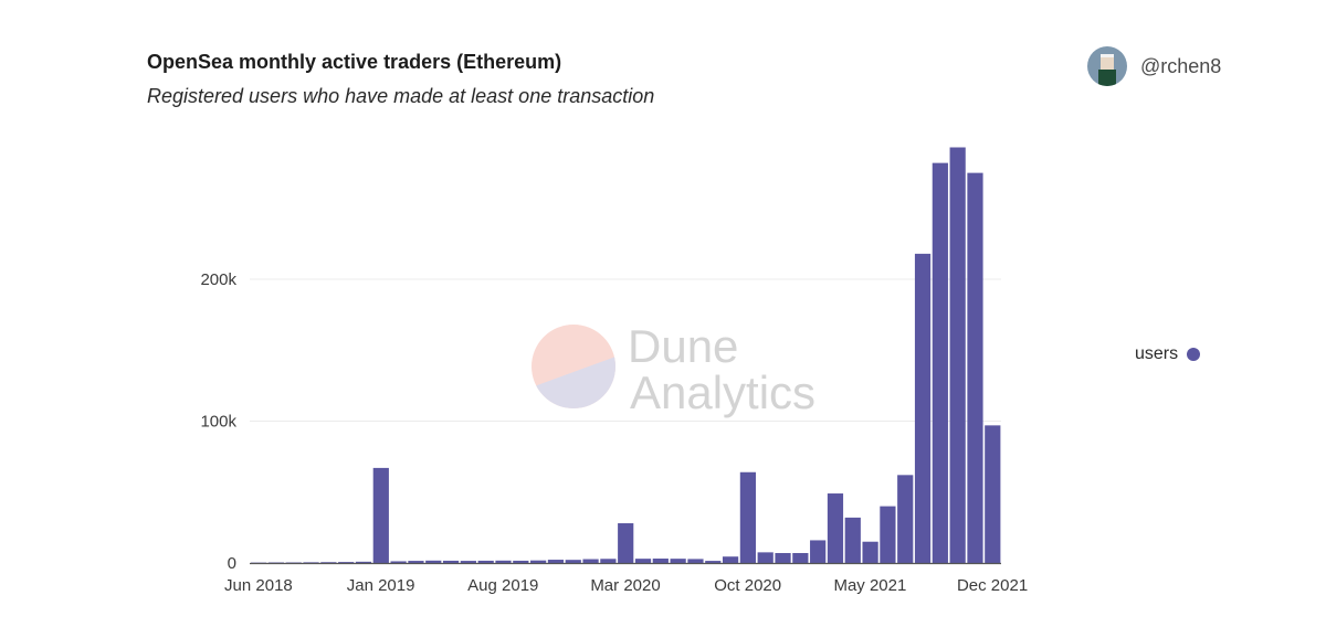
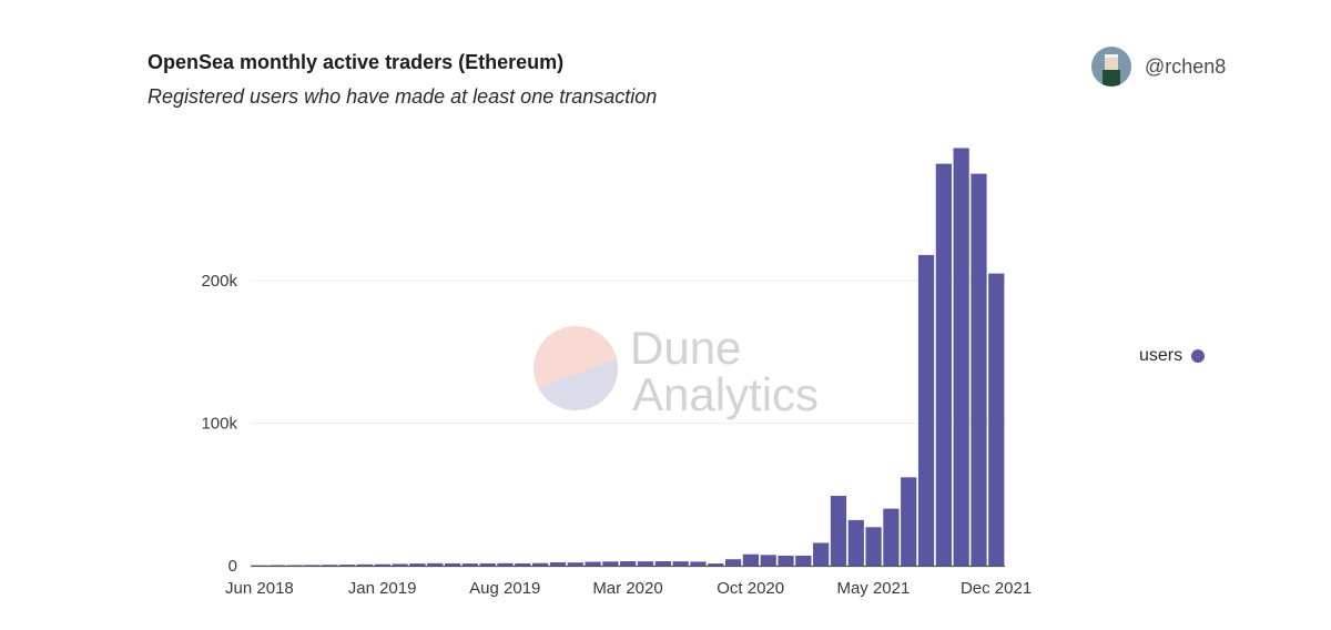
Jan 2019: 67k -> 1k
Mar 2020: 28k -> 3k
Oct 2020: 64k -> 8k
May 2021: 15k -> 27k
Dec 2021: 97k -> 205k
